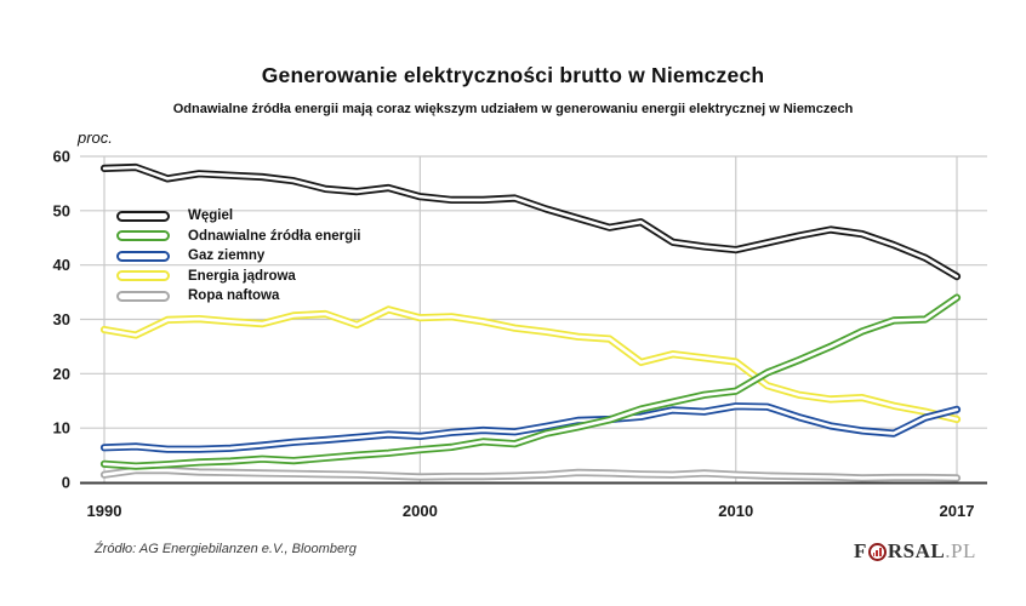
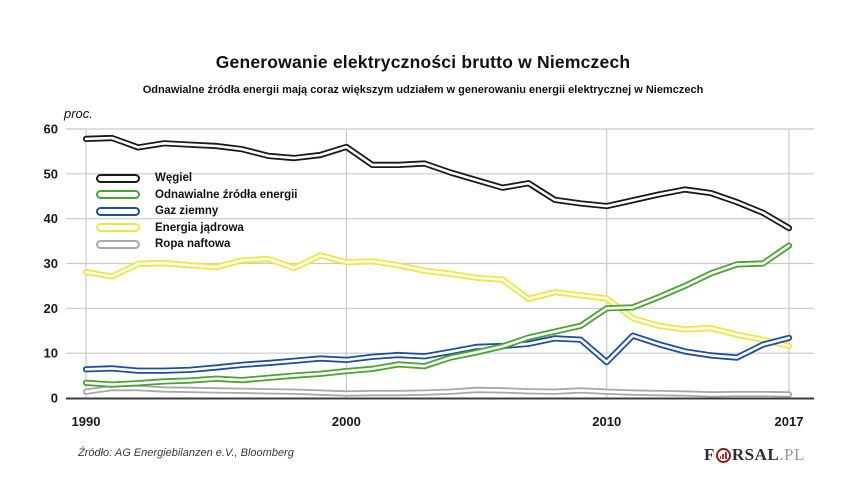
Węgiel/2000: 53 -> 56
Odnawialne źródła energii/2010: 17 -> 20
Gaz ziemny/2010: 14 -> 8
